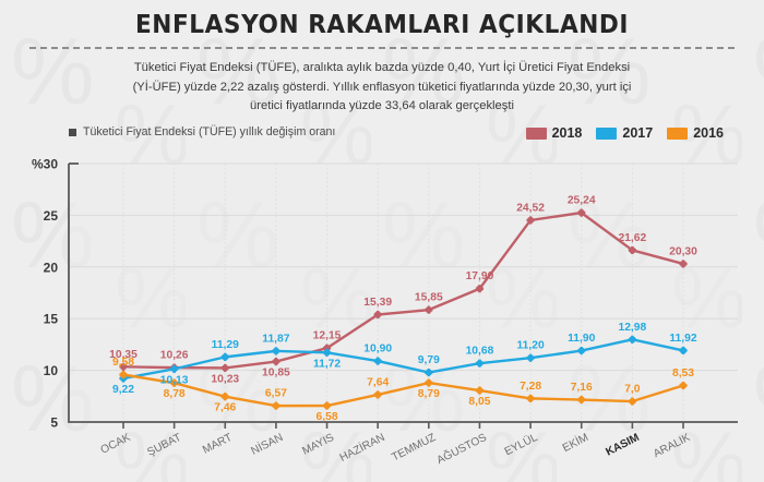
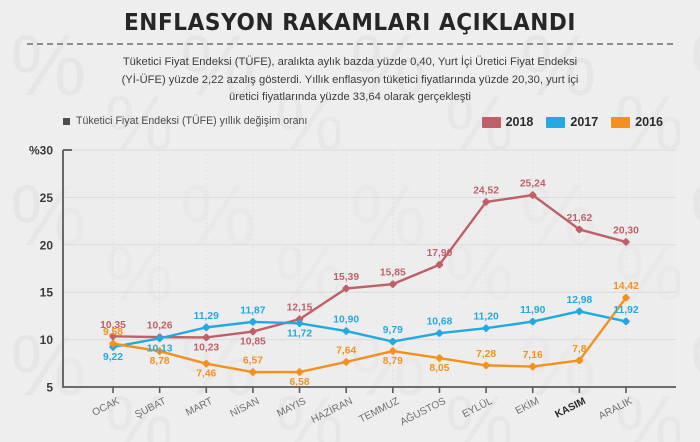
2016/KASIM: 7,0 -> 7,8
2016/ARALIK: 8,53 -> 14,42
